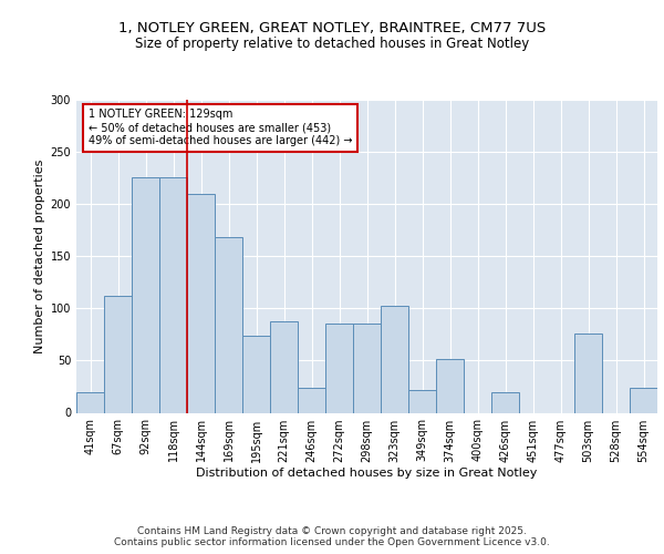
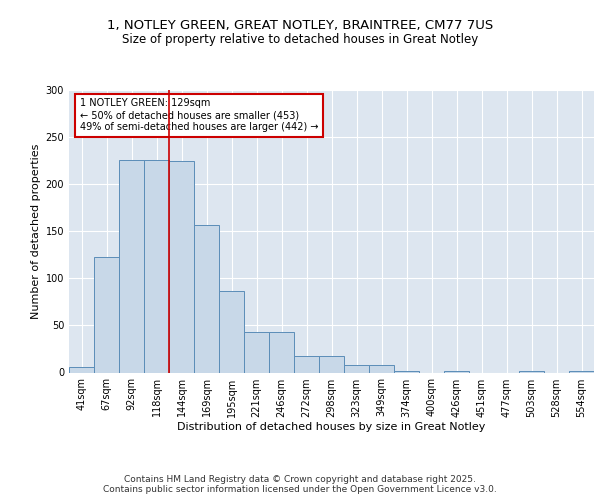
41sqm: 20 -> 6
67sqm: 112 -> 123
144sqm: 210 -> 225
169sqm: 168 -> 157
195sqm: 74 -> 87
221sqm: 88 -> 43
246sqm: 24 -> 43
272sqm: 86 -> 18
298sqm: 86 -> 18
323sqm: 102 -> 8
349sqm: 22 -> 8
374sqm: 52 -> 2
426sqm: 20 -> 2
503sqm: 76 -> 2
554sqm: 24 -> 2
